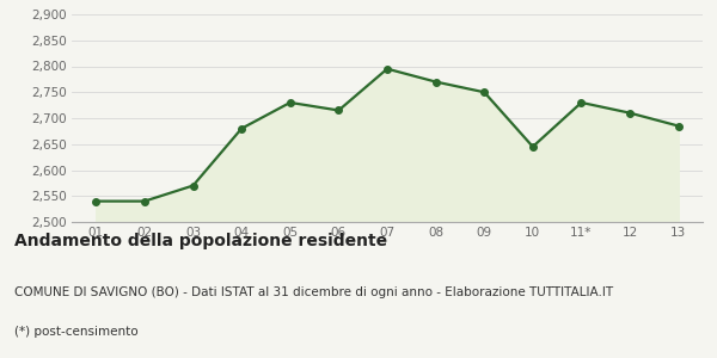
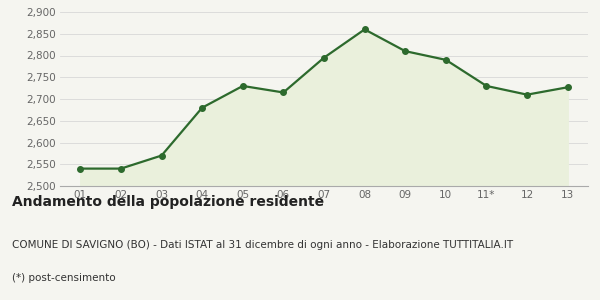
08: 2,770 -> 2,860
09: 2,750 -> 2,810
10: 2,645 -> 2,790
13: 2,685 -> 2,727
